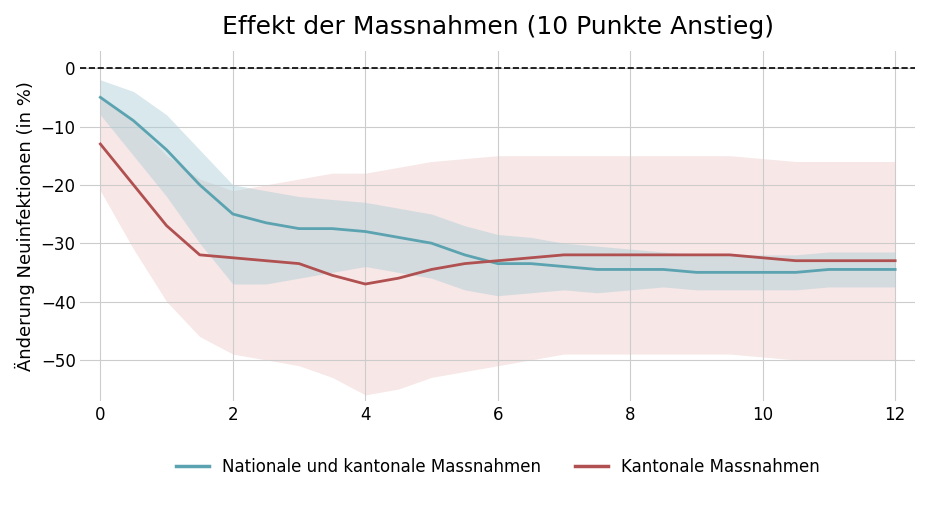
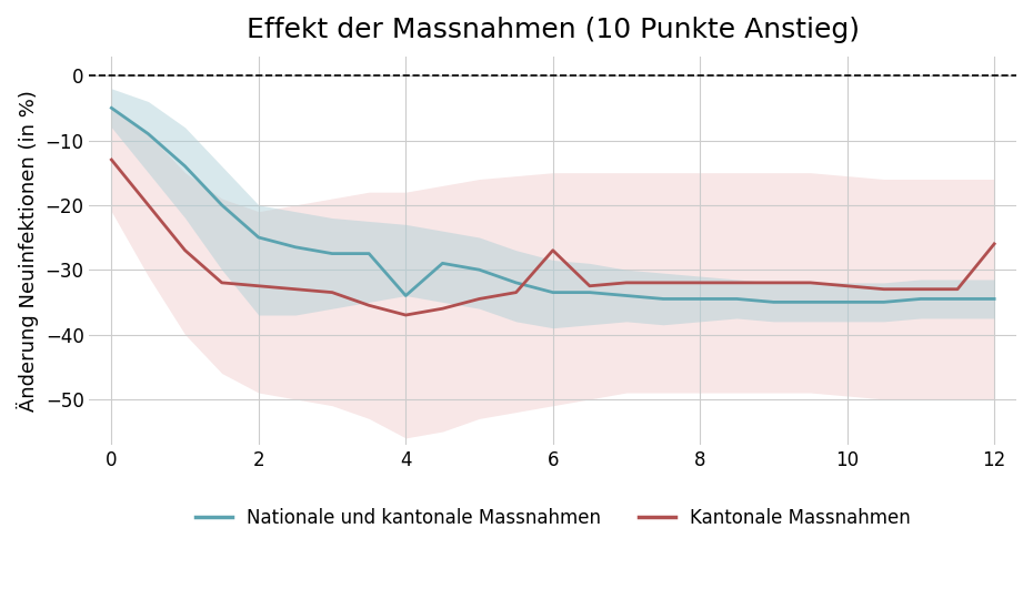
Nationale und kantonale Massnahmen/4: -28.0 -> -34.0
Kantonale Massnahmen/6: -33.0 -> -27.0
Kantonale Massnahmen/12: -33.0 -> -26.0
